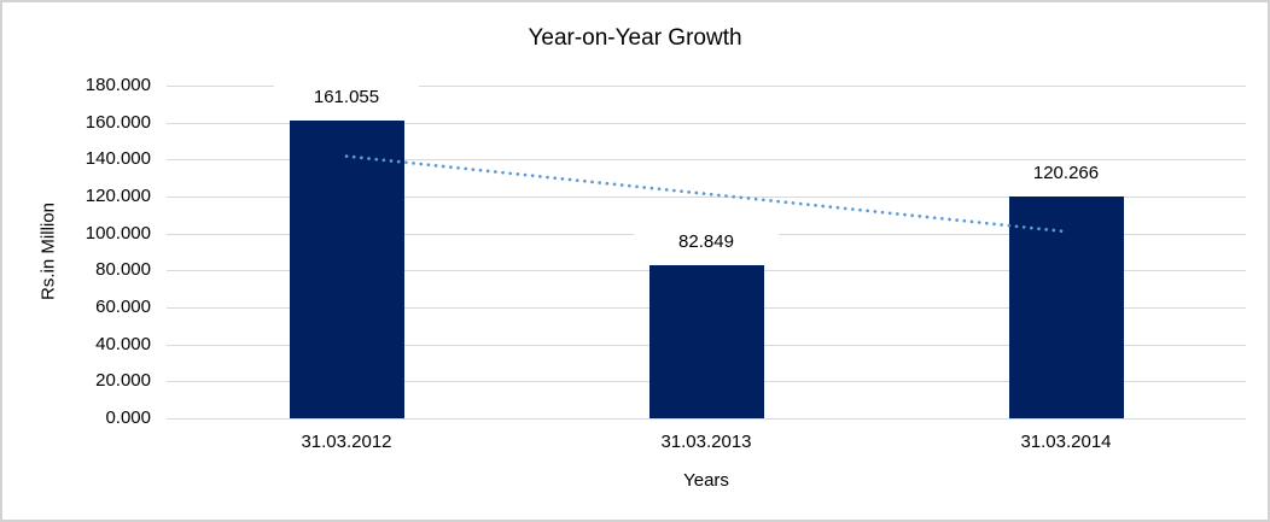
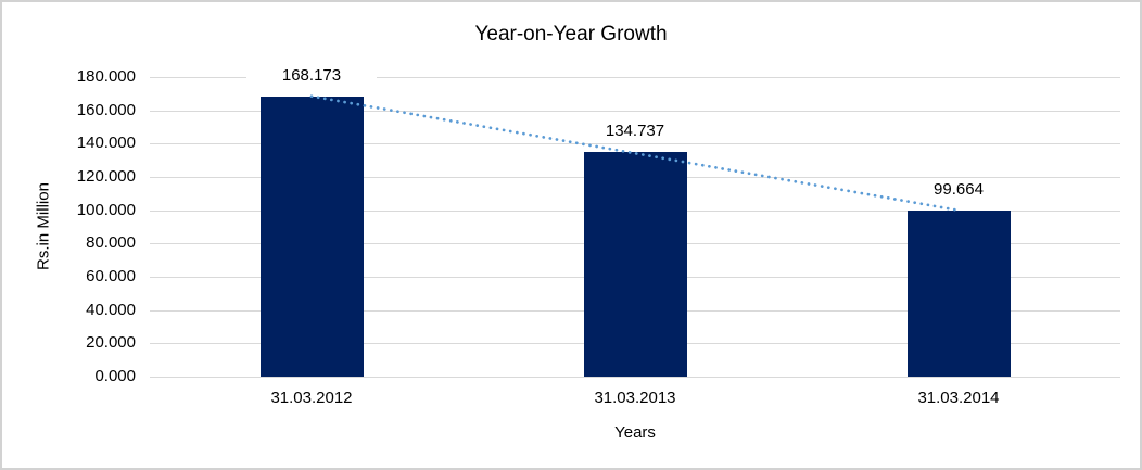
31.03.2012: 161.055 -> 168.173
31.03.2013: 82.849 -> 134.737
31.03.2014: 120.266 -> 99.664
